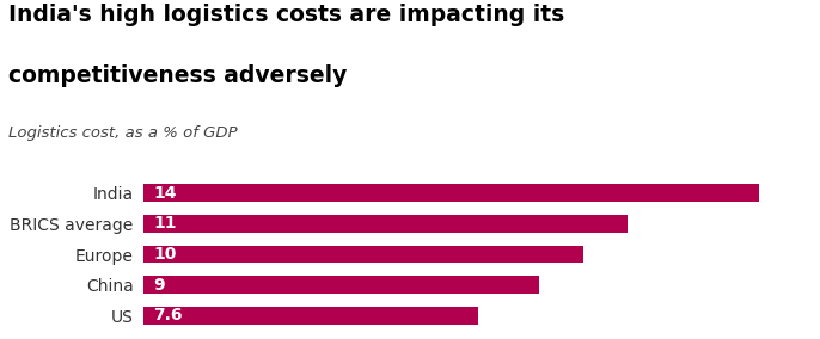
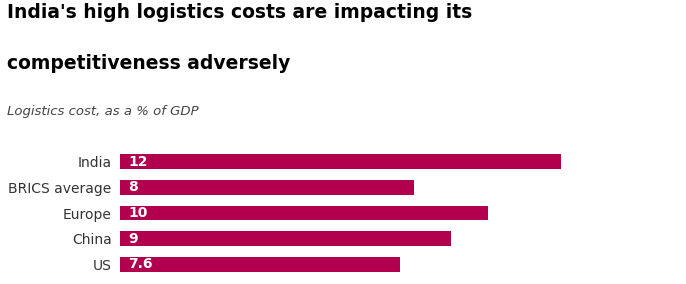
India: 14 -> 12
BRICS average: 11 -> 8
